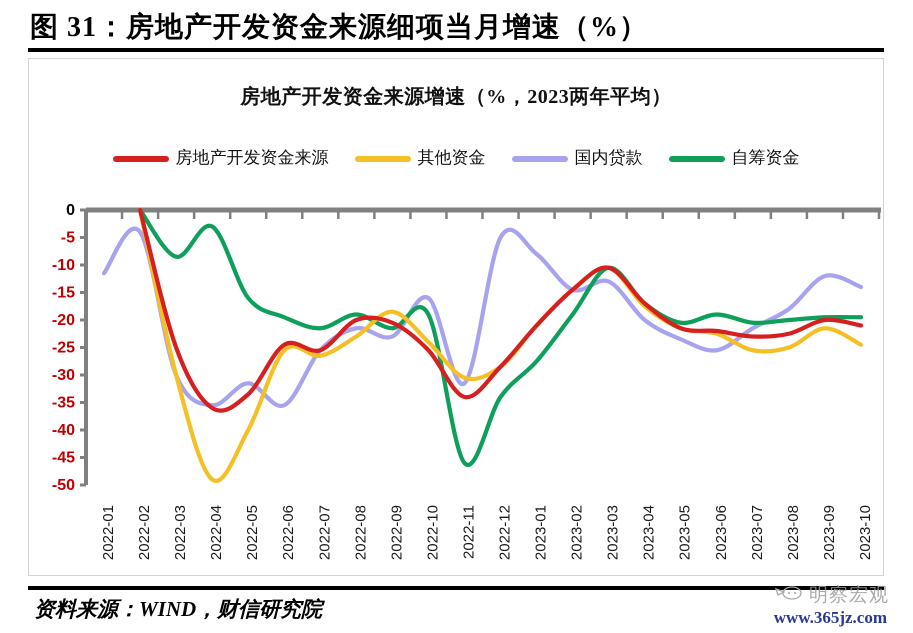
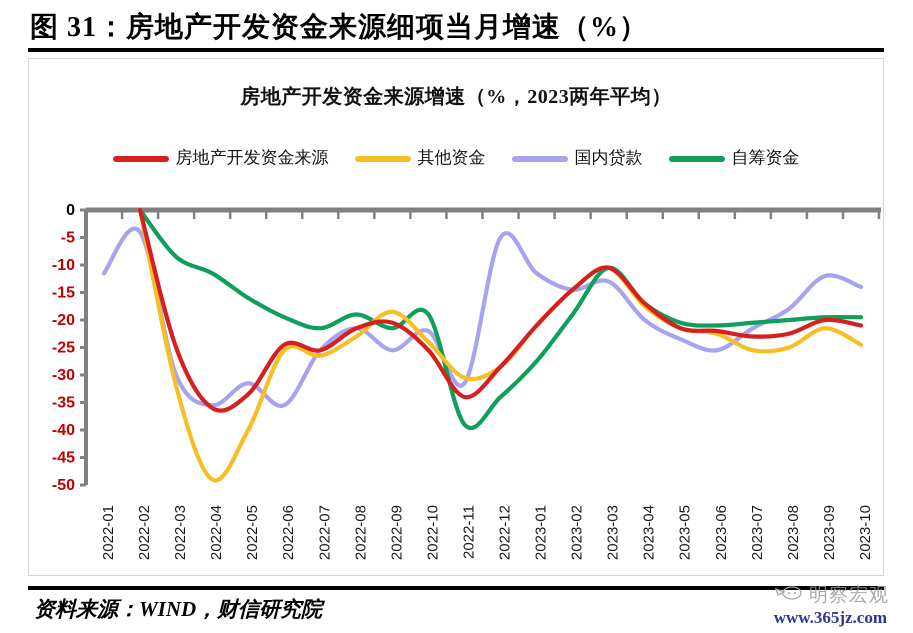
其他资金/2022-03: -30 -> -32
自筹资金/2022-04: -3 -> -12
房地产开发资金来源/2022-08: -20 -> -22
国内贷款/2022-09: -23 -> -26
国内贷款/2022-10: -16 -> -22
自筹资金/2022-11: -46 -> -39
国内贷款/2023-01: -8 -> -12
自筹资金/2023-06: -19 -> -21
